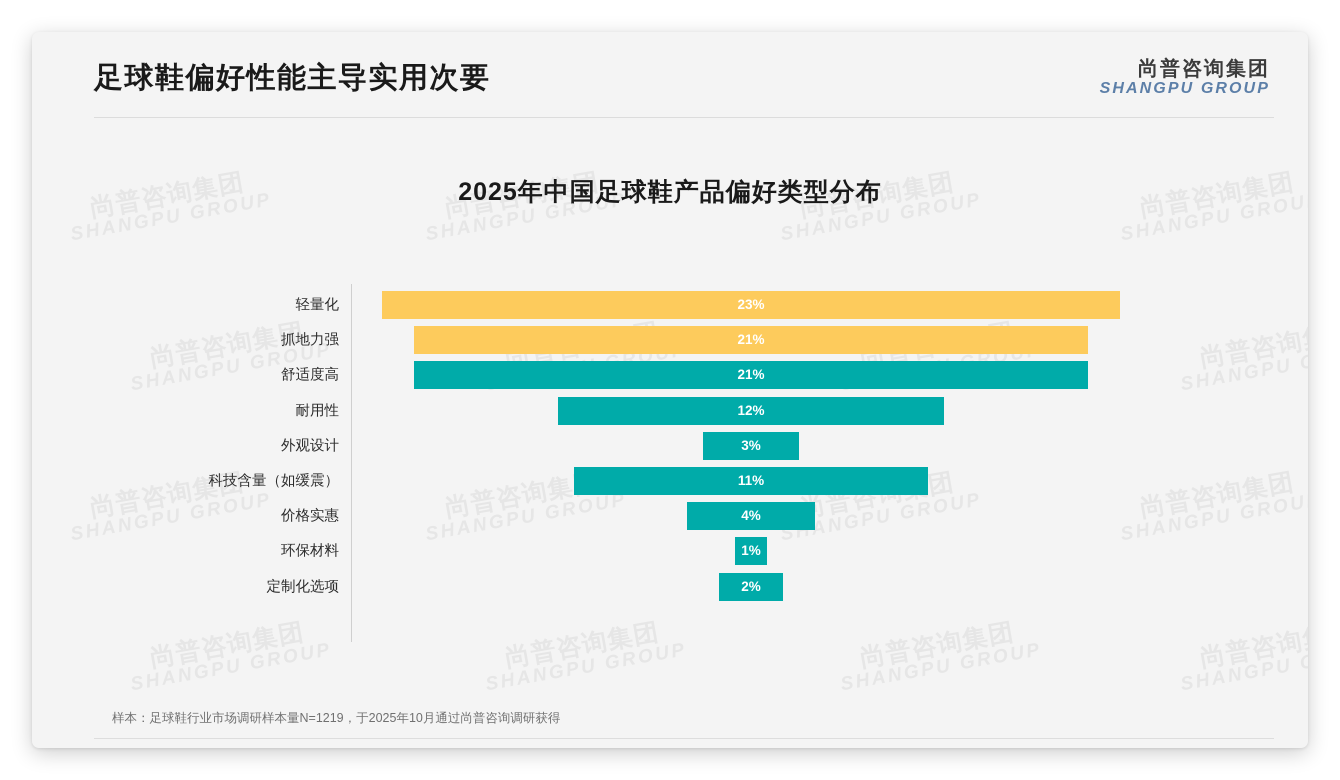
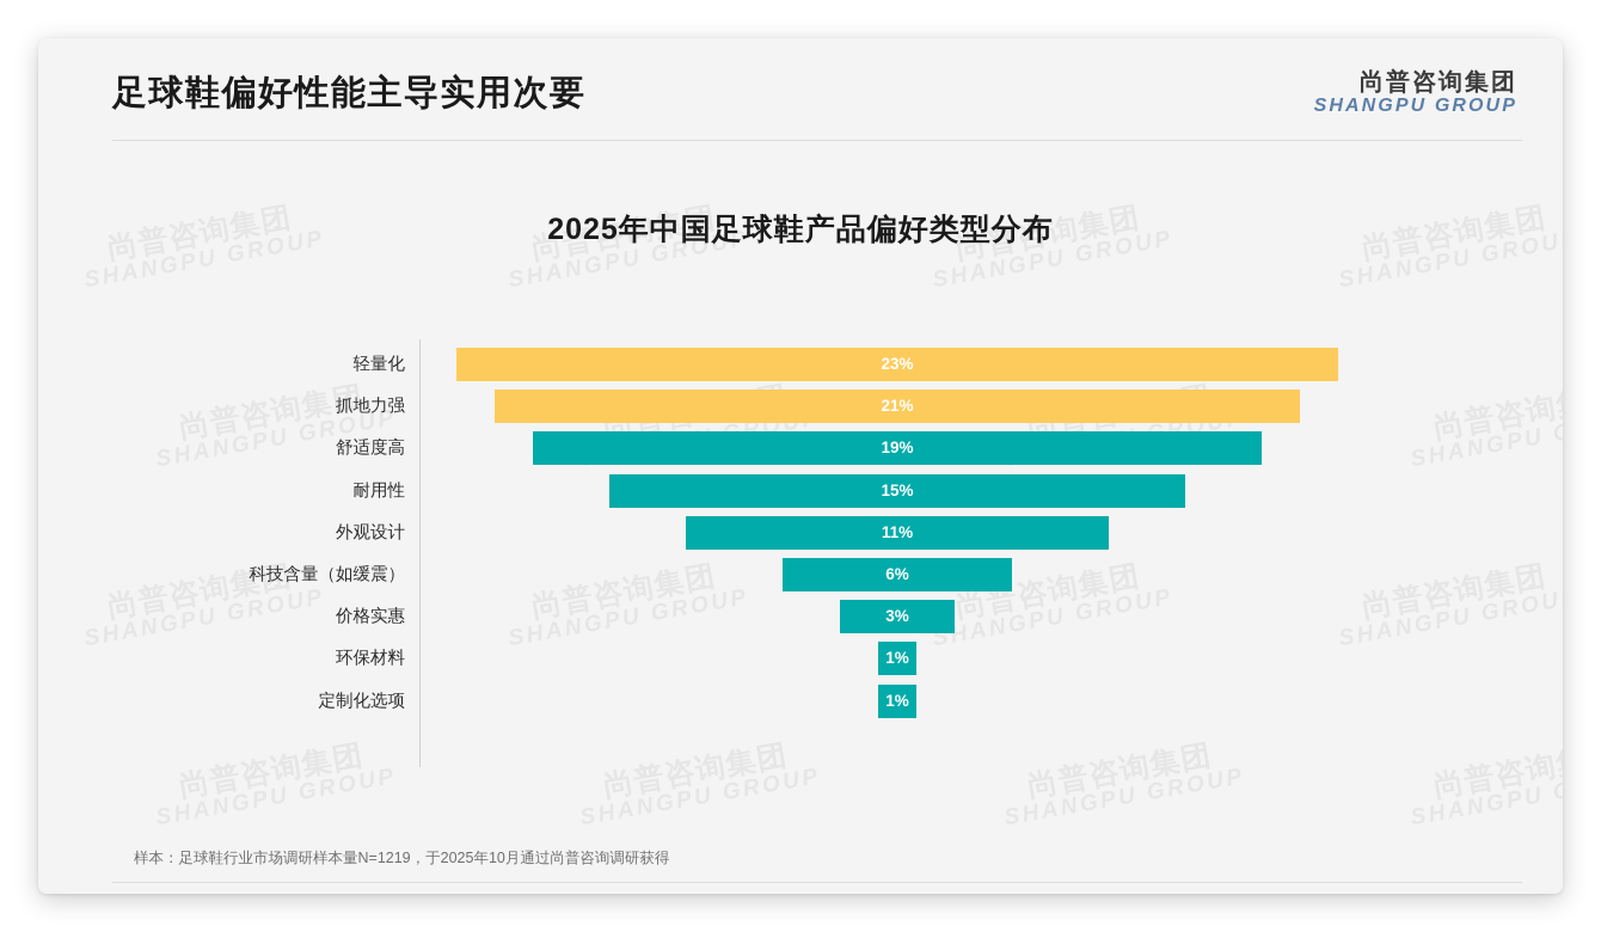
舒适度高: 21% -> 19%
耐用性: 12% -> 15%
外观设计: 3% -> 11%
科技含量（如缓震）: 11% -> 6%
价格实惠: 4% -> 3%
定制化选项: 2% -> 1%
